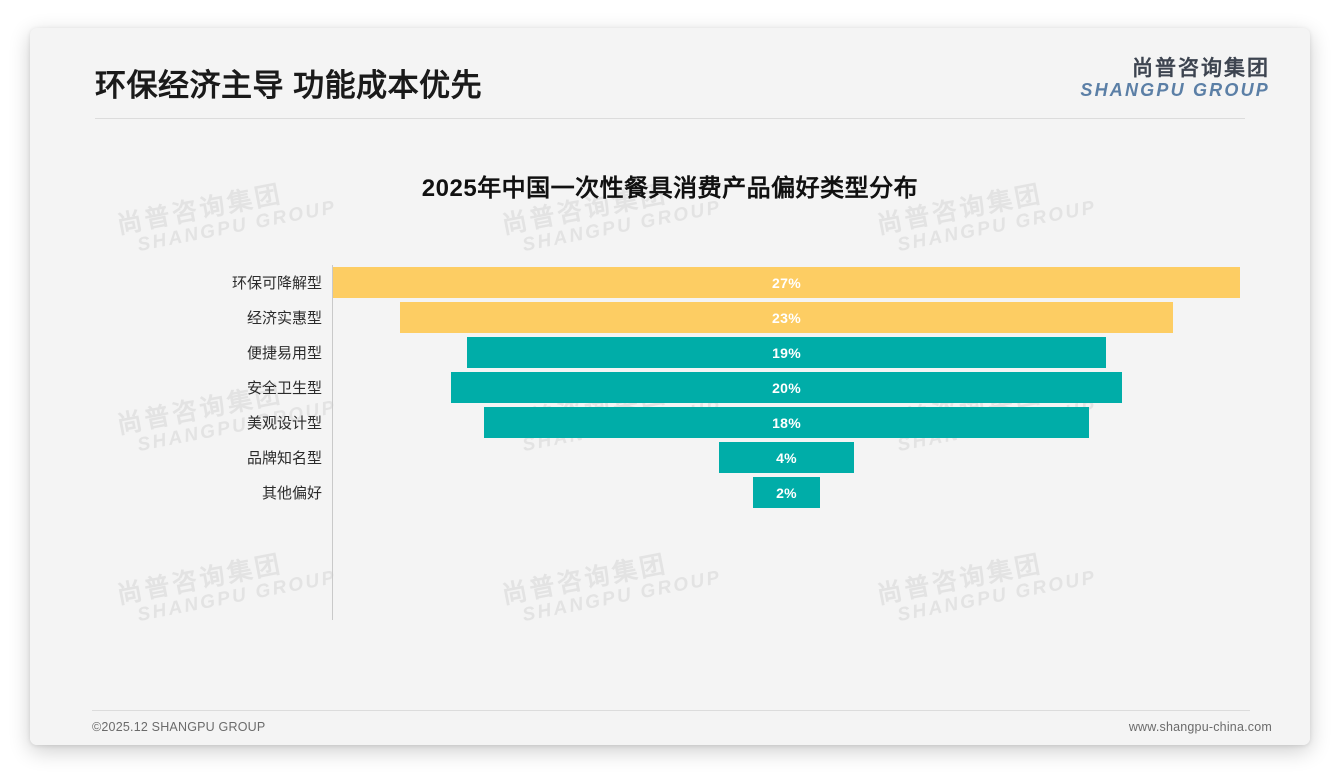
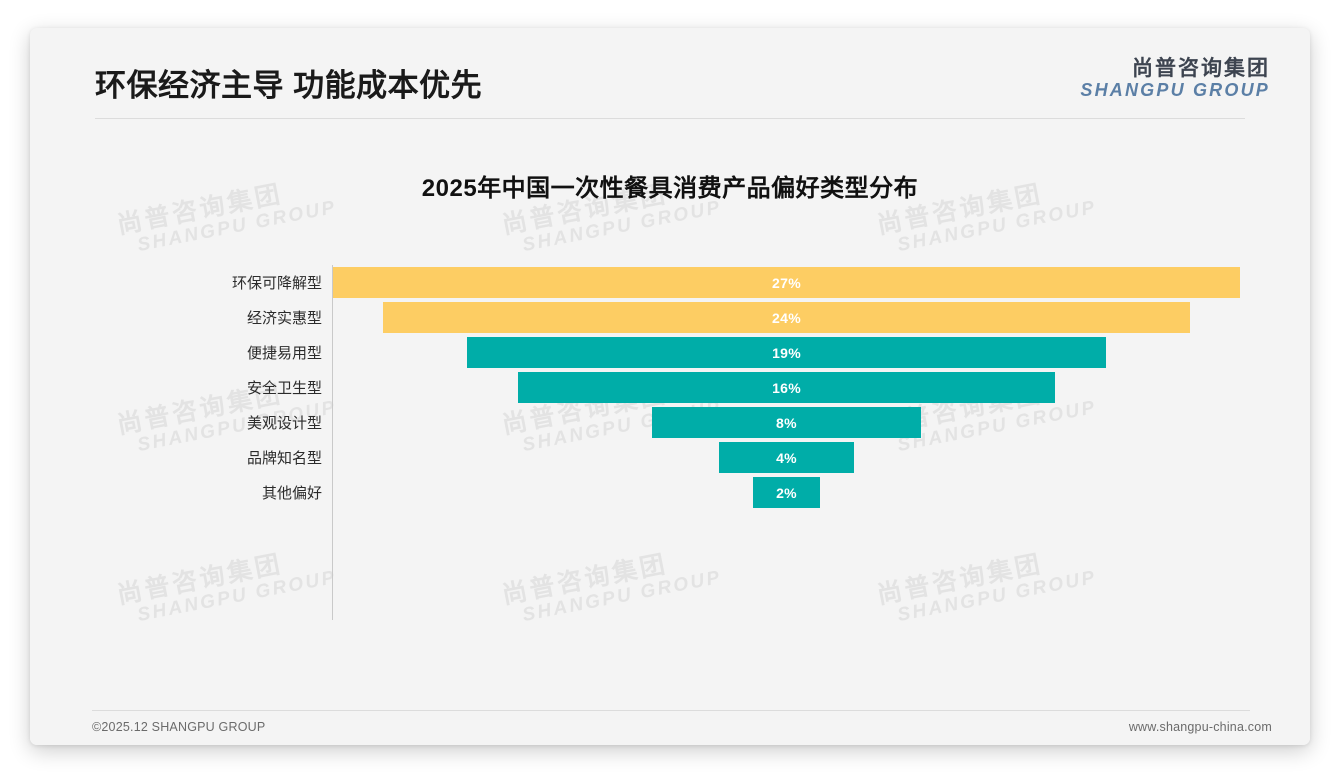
经济实惠型: 23% -> 24%
安全卫生型: 20% -> 16%
美观设计型: 18% -> 8%
